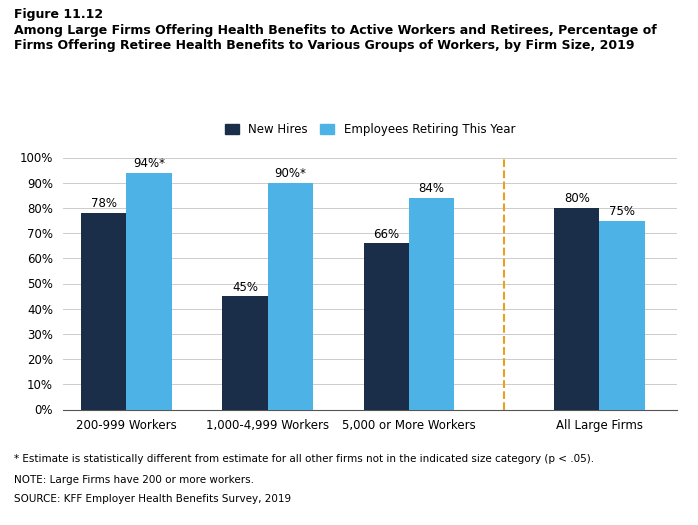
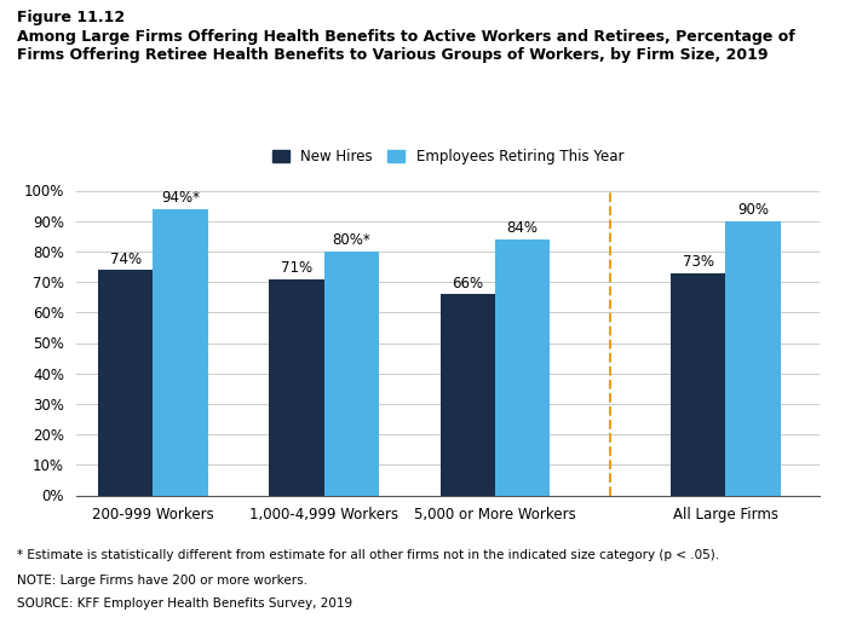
New Hires/200-999 Workers: 78% -> 74%
New Hires/1,000-4,999 Workers: 45% -> 71%
Employees Retiring This Year/1,000-4,999 Workers: 90%* -> 80%*
New Hires/All Large Firms: 80% -> 73%
Employees Retiring This Year/All Large Firms: 75% -> 90%
